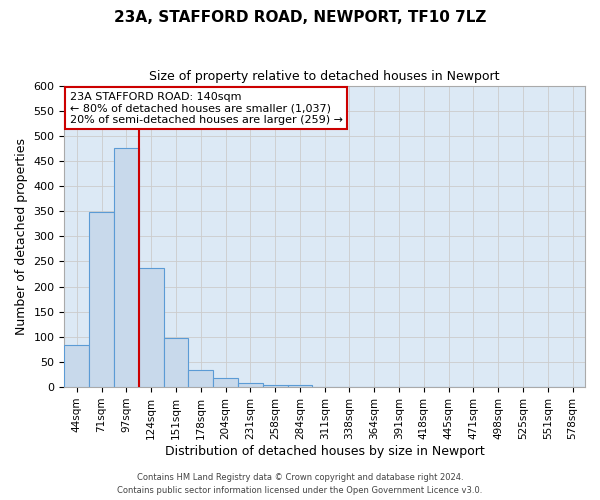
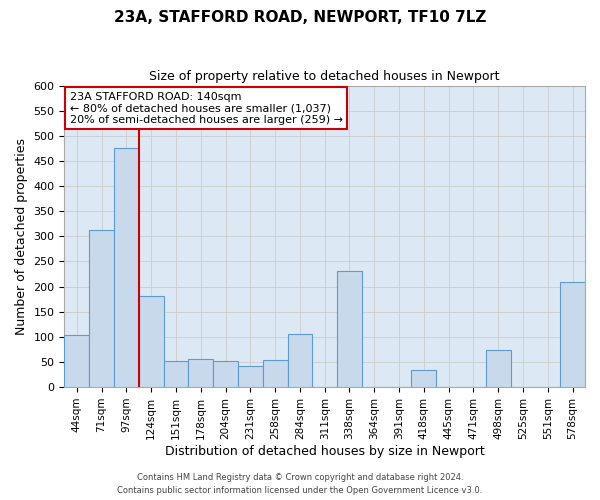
44sqm: 83 -> 104
71sqm: 348 -> 312
124sqm: 237 -> 182
151sqm: 97 -> 52
178sqm: 35 -> 56
204sqm: 18 -> 52
231sqm: 8 -> 42
258sqm: 5 -> 54
284sqm: 5 -> 106
338sqm: 1 -> 232
418sqm: 1 -> 34
498sqm: 1 -> 74
578sqm: 1 -> 210
